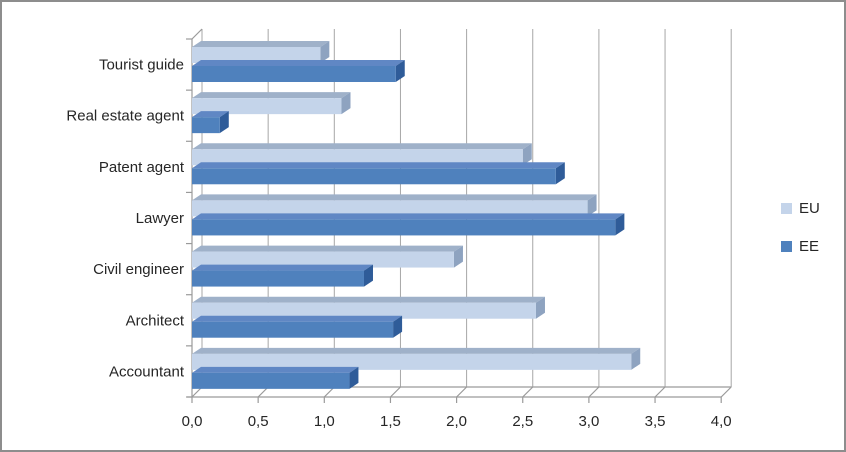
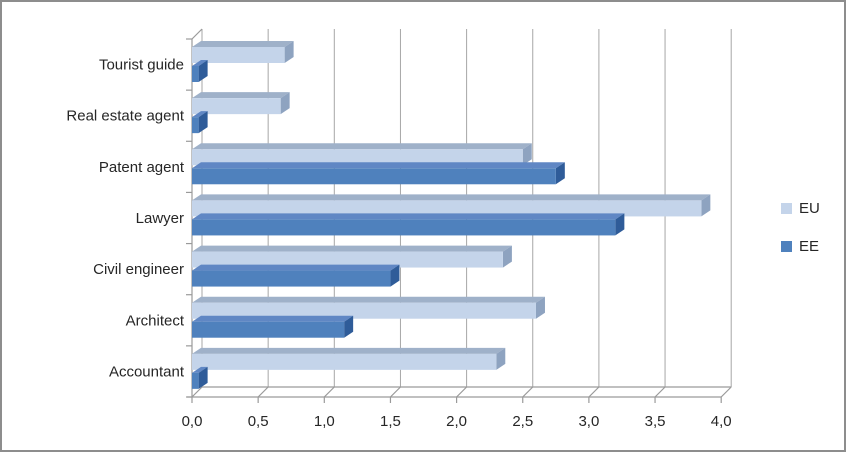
EU/Tourist guide: 0,97 -> 0,70
EE/Tourist guide: 1,54 -> 0,05
EU/Real estate agent: 1,13 -> 0,67
EE/Real estate agent: 0,21 -> 0,05
EU/Lawyer: 2,99 -> 3,85
EU/Civil engineer: 1,98 -> 2,35
EE/Civil engineer: 1,30 -> 1,50
EE/Architect: 1,52 -> 1,15
EU/Accountant: 3,32 -> 2,30
EE/Accountant: 1,19 -> 0,05
